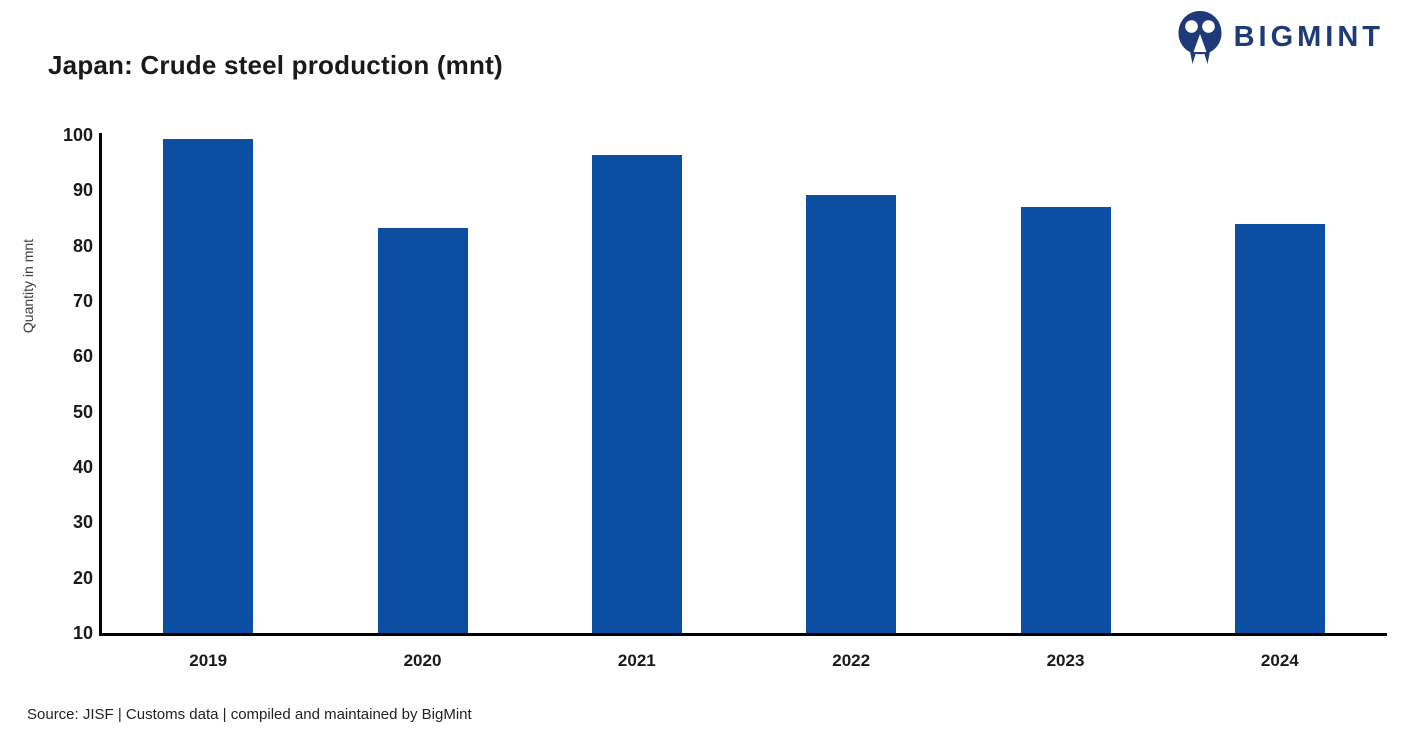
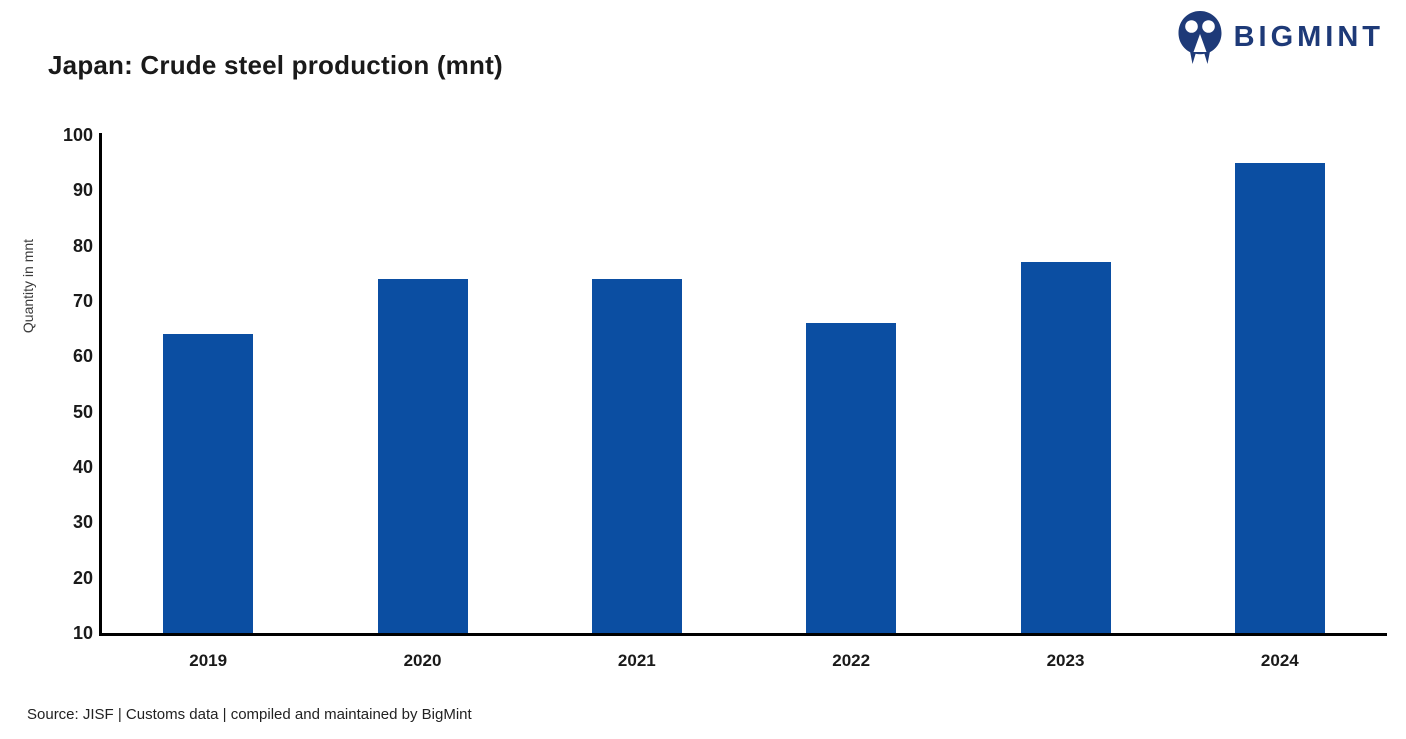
2019: 99 -> 64
2020: 83 -> 74
2021: 96 -> 74
2022: 89 -> 66
2023: 87 -> 77
2024: 84 -> 95
